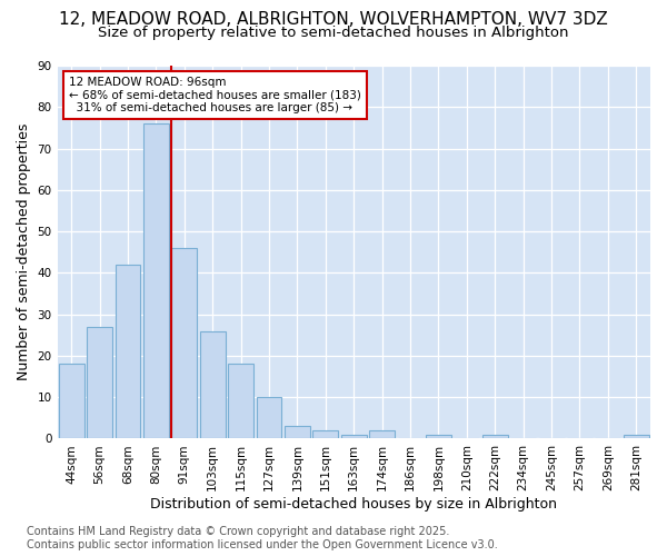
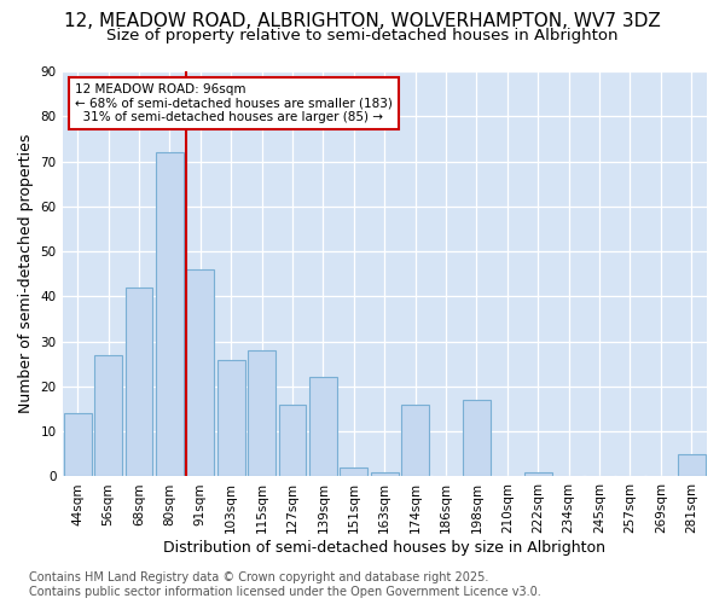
44sqm: 18 -> 14
80sqm: 76 -> 72
115sqm: 18 -> 28
127sqm: 10 -> 16
139sqm: 3 -> 22
174sqm: 2 -> 16
198sqm: 1 -> 17
281sqm: 1 -> 5
